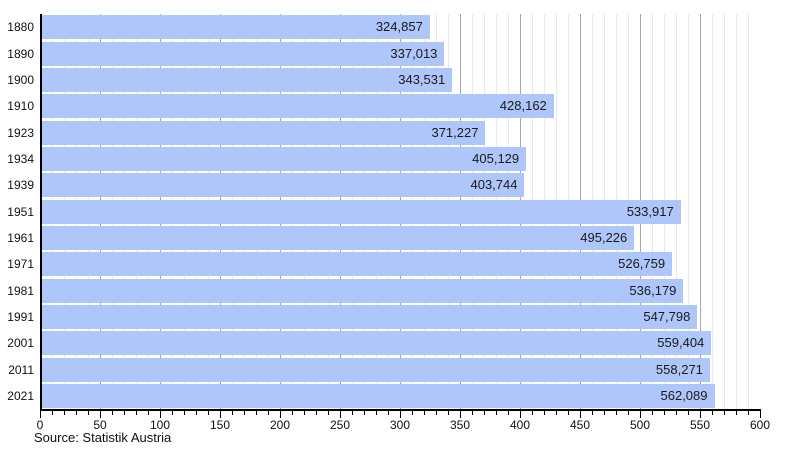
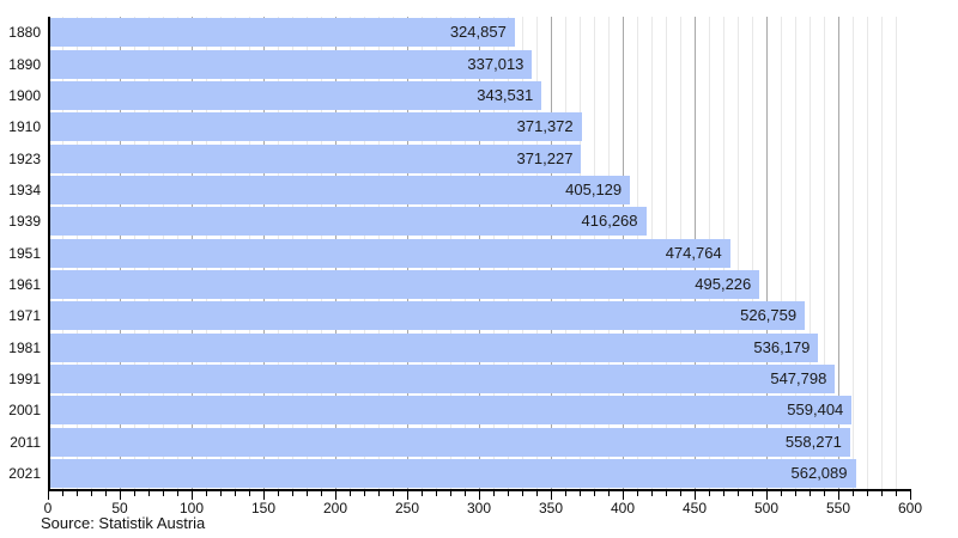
1910: 428,162 -> 371,372
1939: 403,744 -> 416,268
1951: 533,917 -> 474,764
